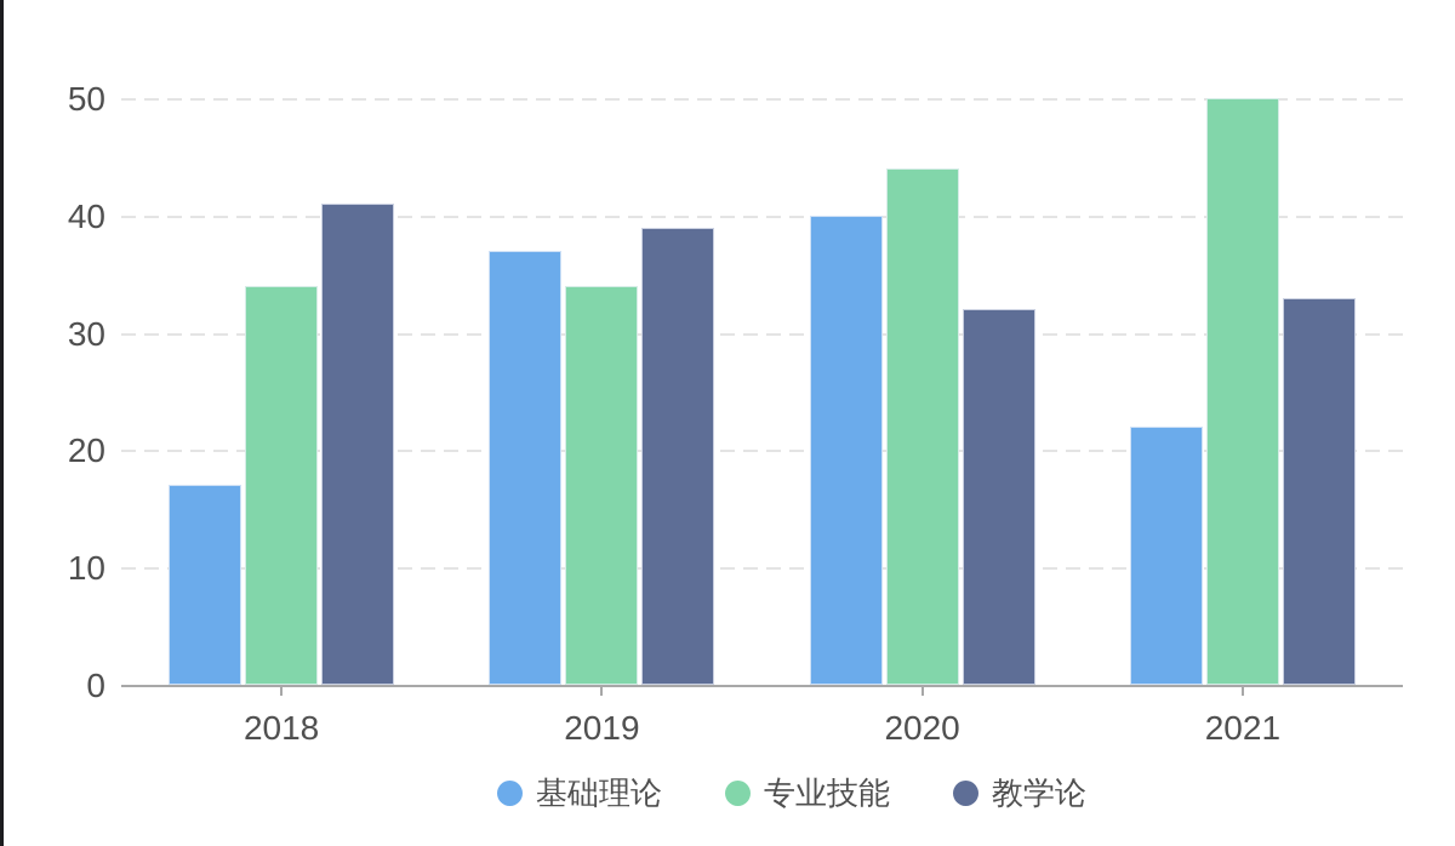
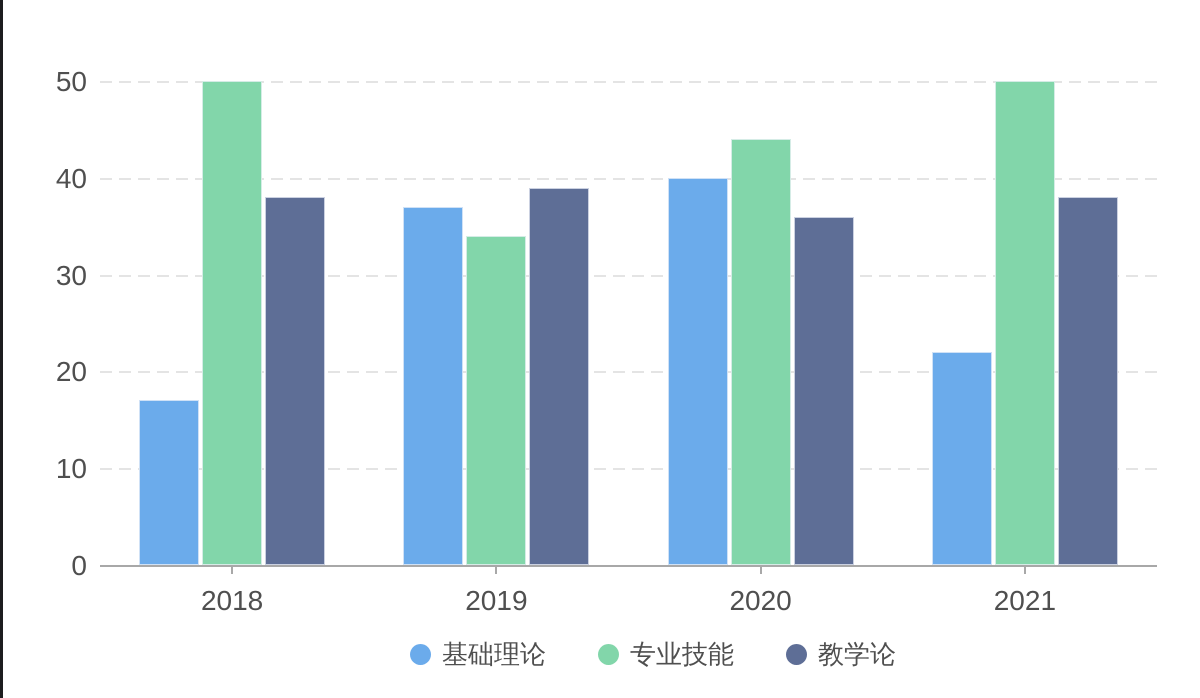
专业技能/2018: 34 -> 50
教学论/2018: 41 -> 38
教学论/2020: 32 -> 36
教学论/2021: 33 -> 38
